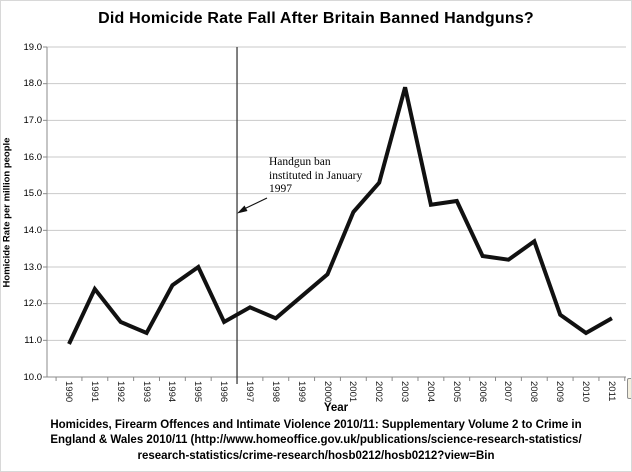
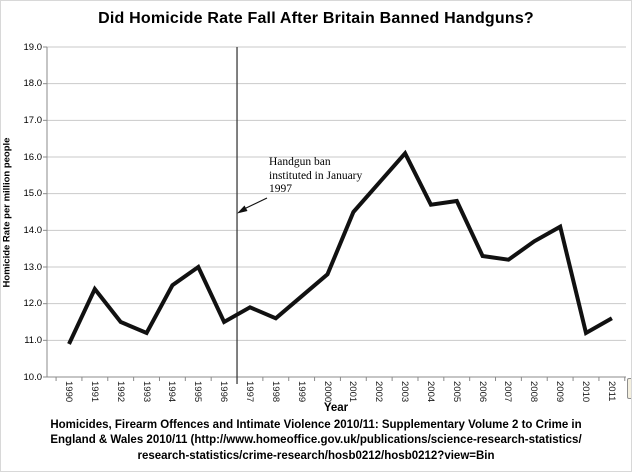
2003: 17.9 -> 16.1
2009: 11.7 -> 14.1
